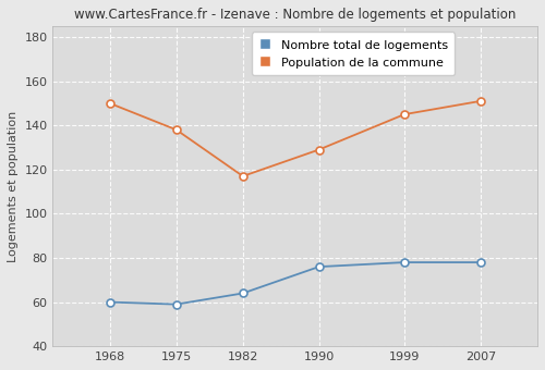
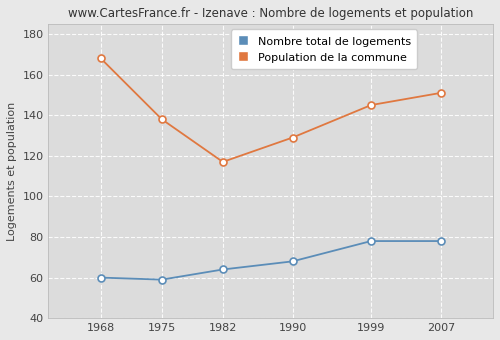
Population de la commune/1968: 150 -> 168
Nombre total de logements/1990: 76 -> 68
